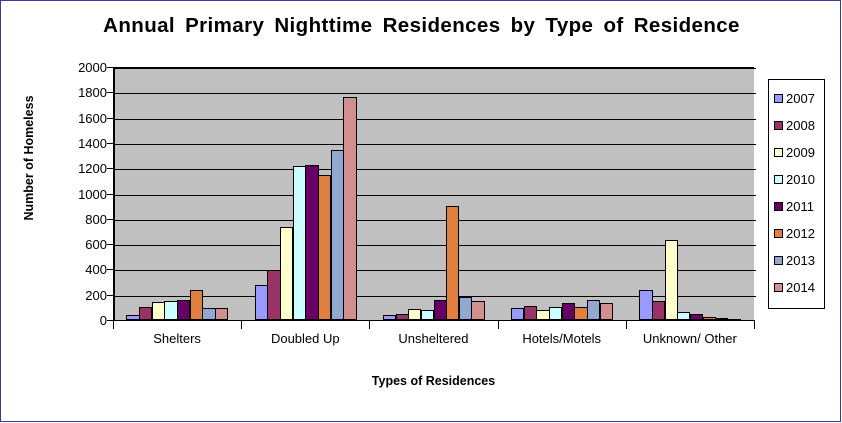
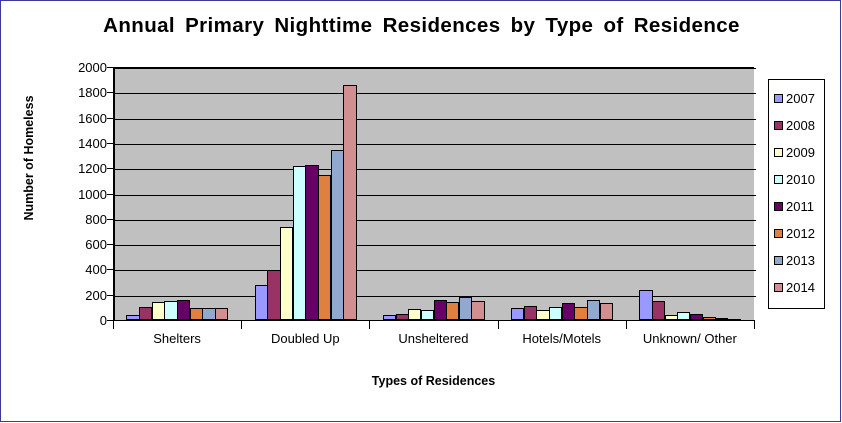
2012/Shelters: 240 -> 90
2014/Doubled Up: 1760 -> 1860
2012/Unsheltered: 900 -> 140
2009/Unknown/ Other: 630 -> 40
